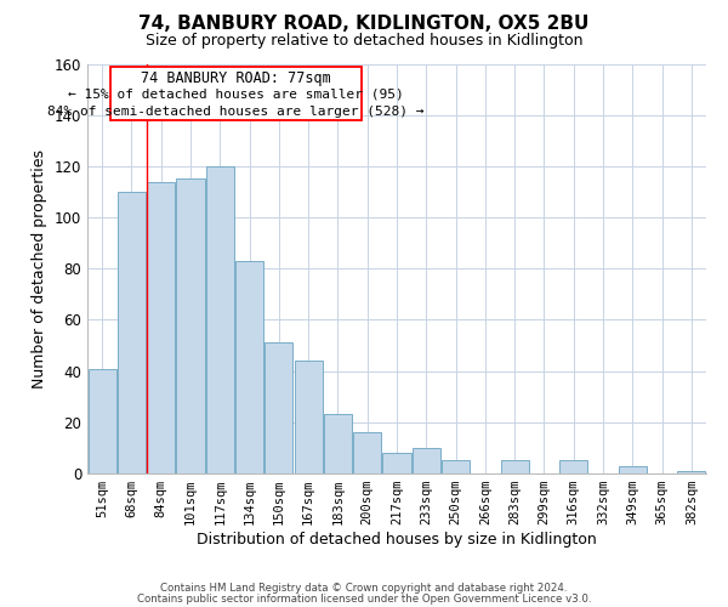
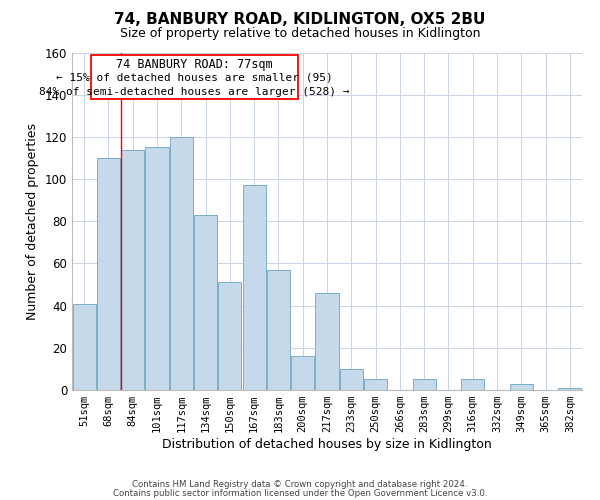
167sqm: 44 -> 97
183sqm: 23 -> 57
217sqm: 8 -> 46
